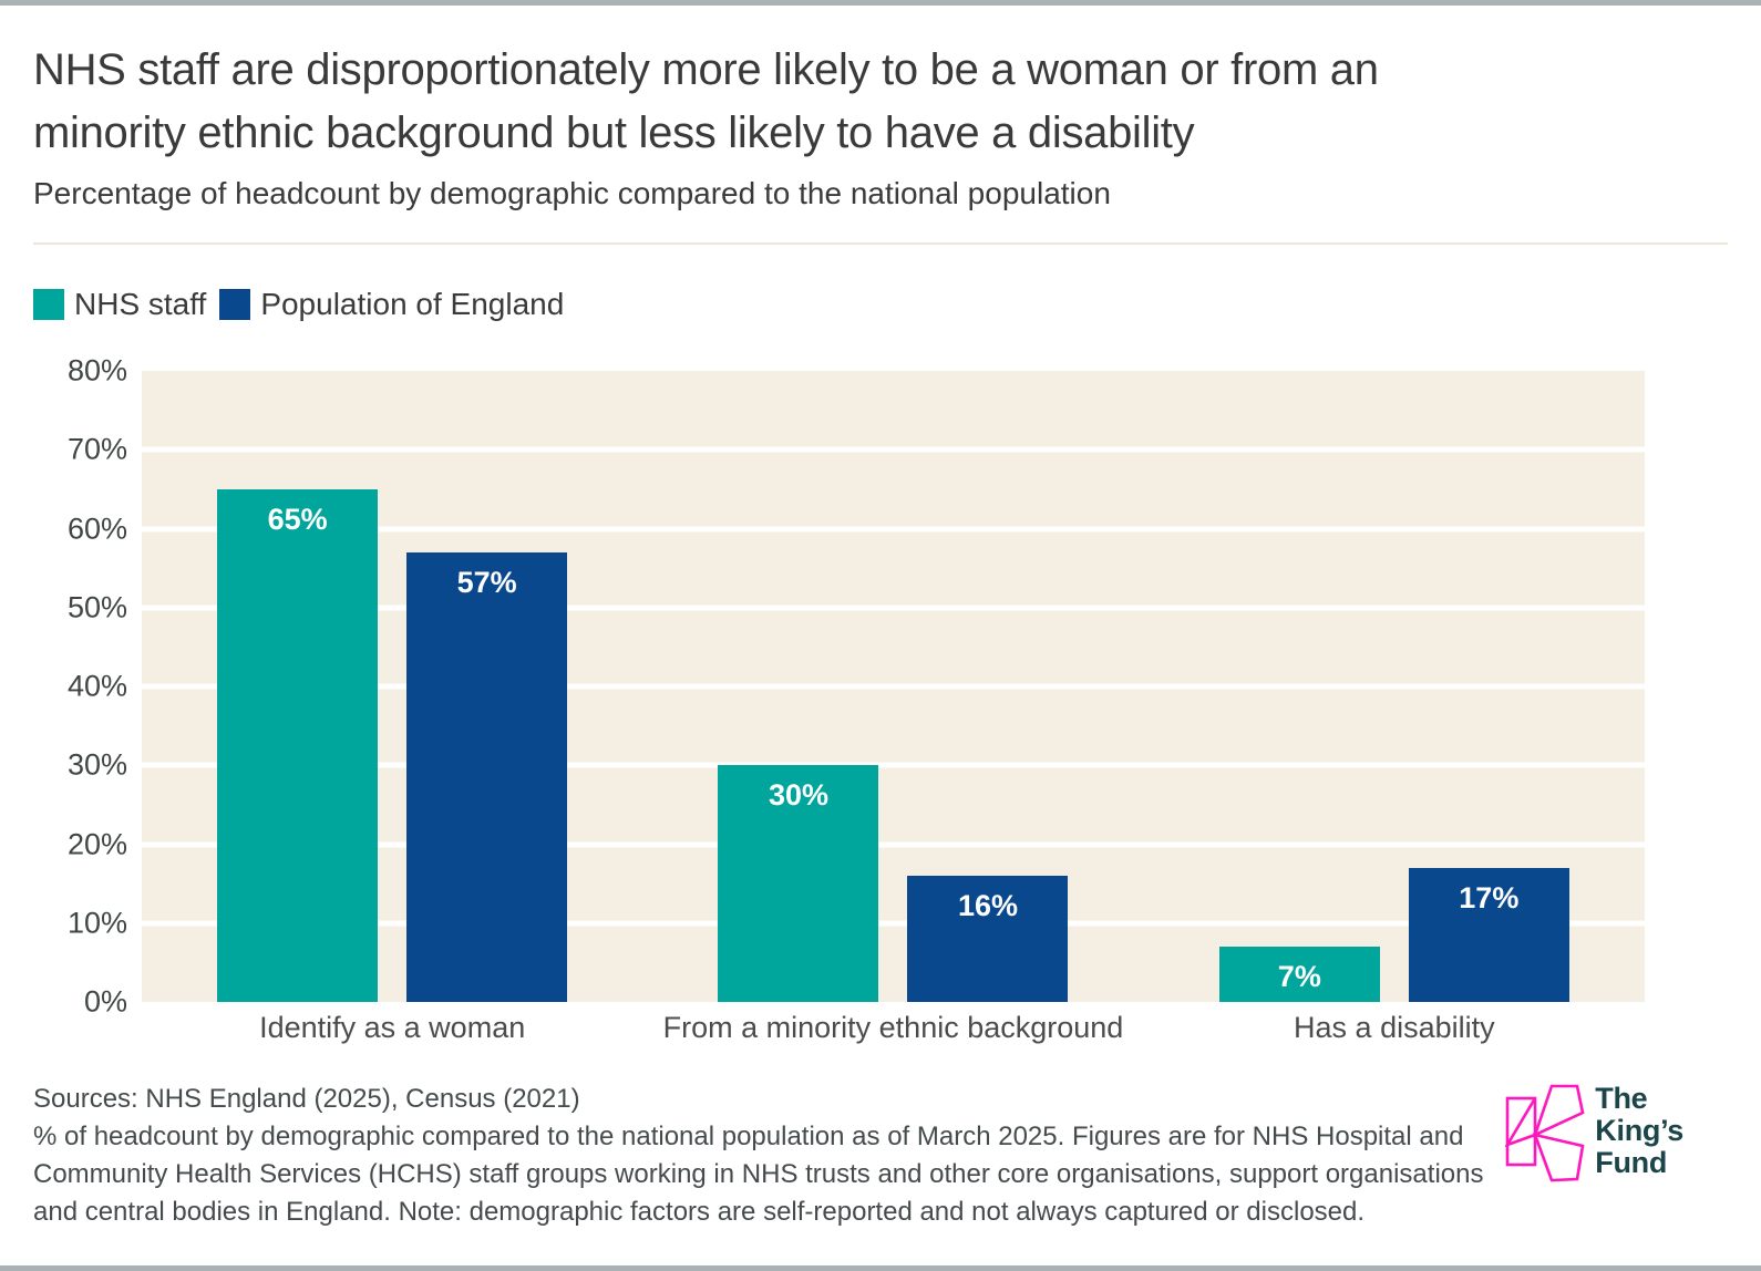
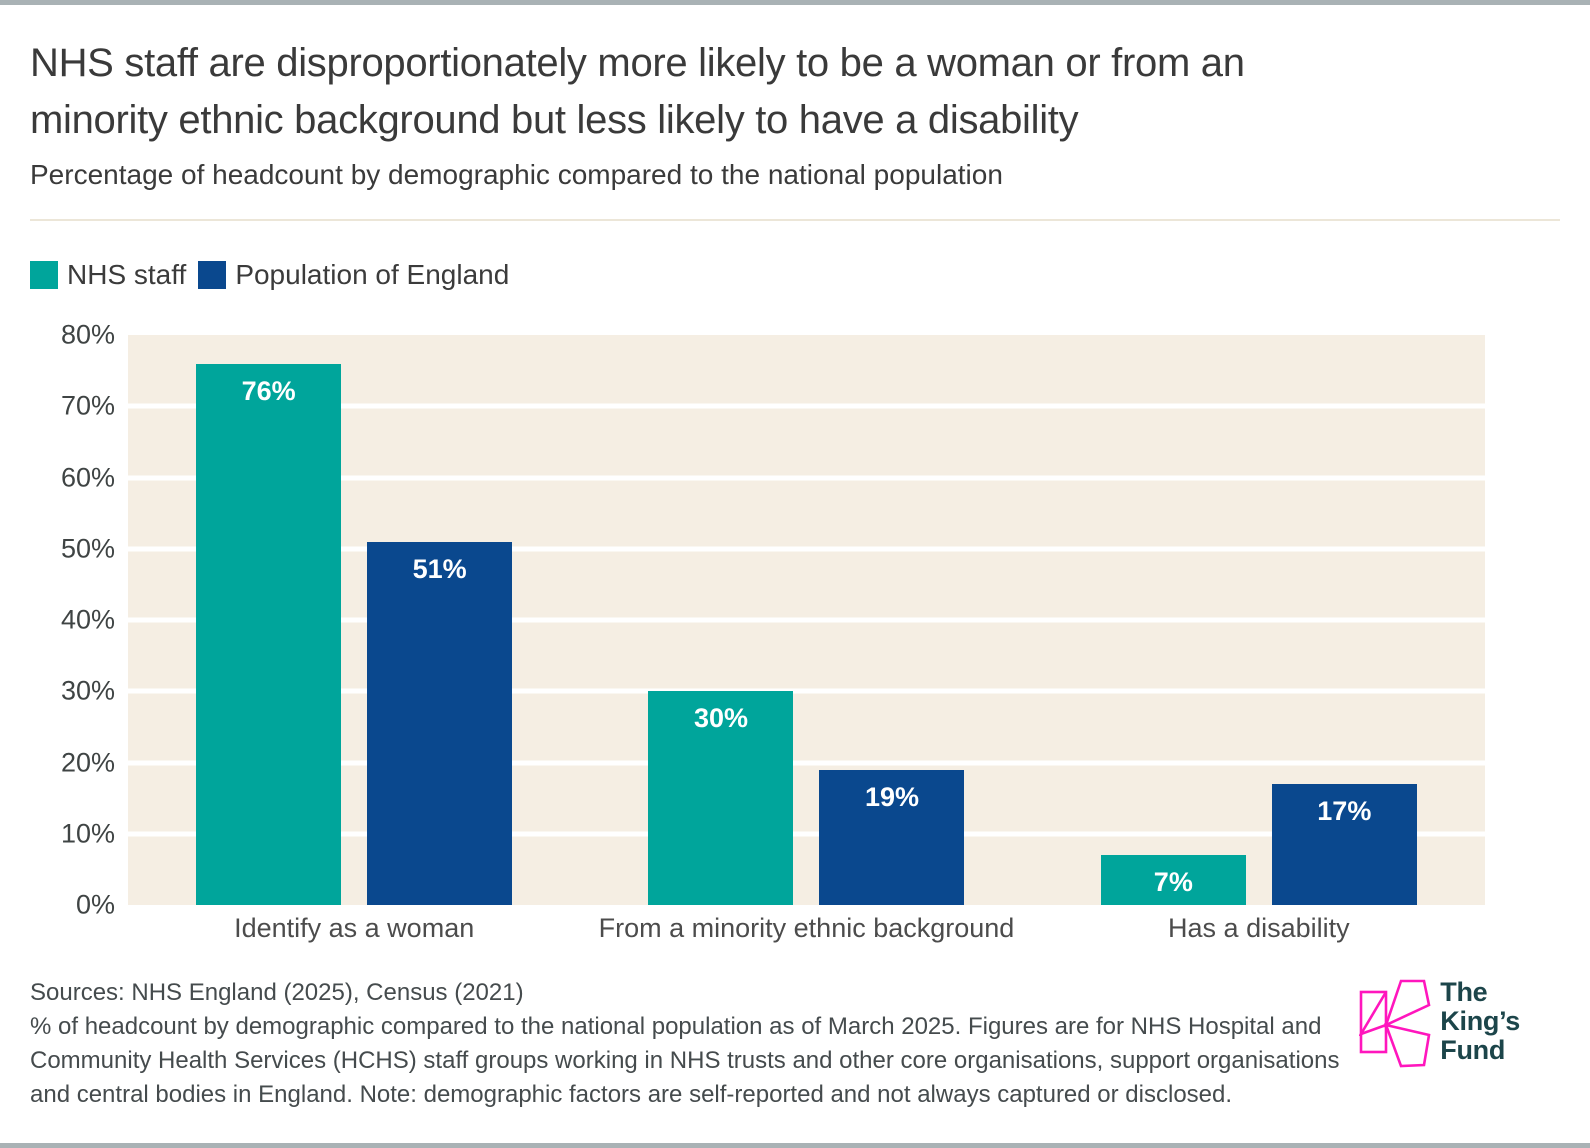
NHS staff/Identify as a woman: 65% -> 76%
Population of England/Identify as a woman: 57% -> 51%
Population of England/From a minority ethnic background: 16% -> 19%
